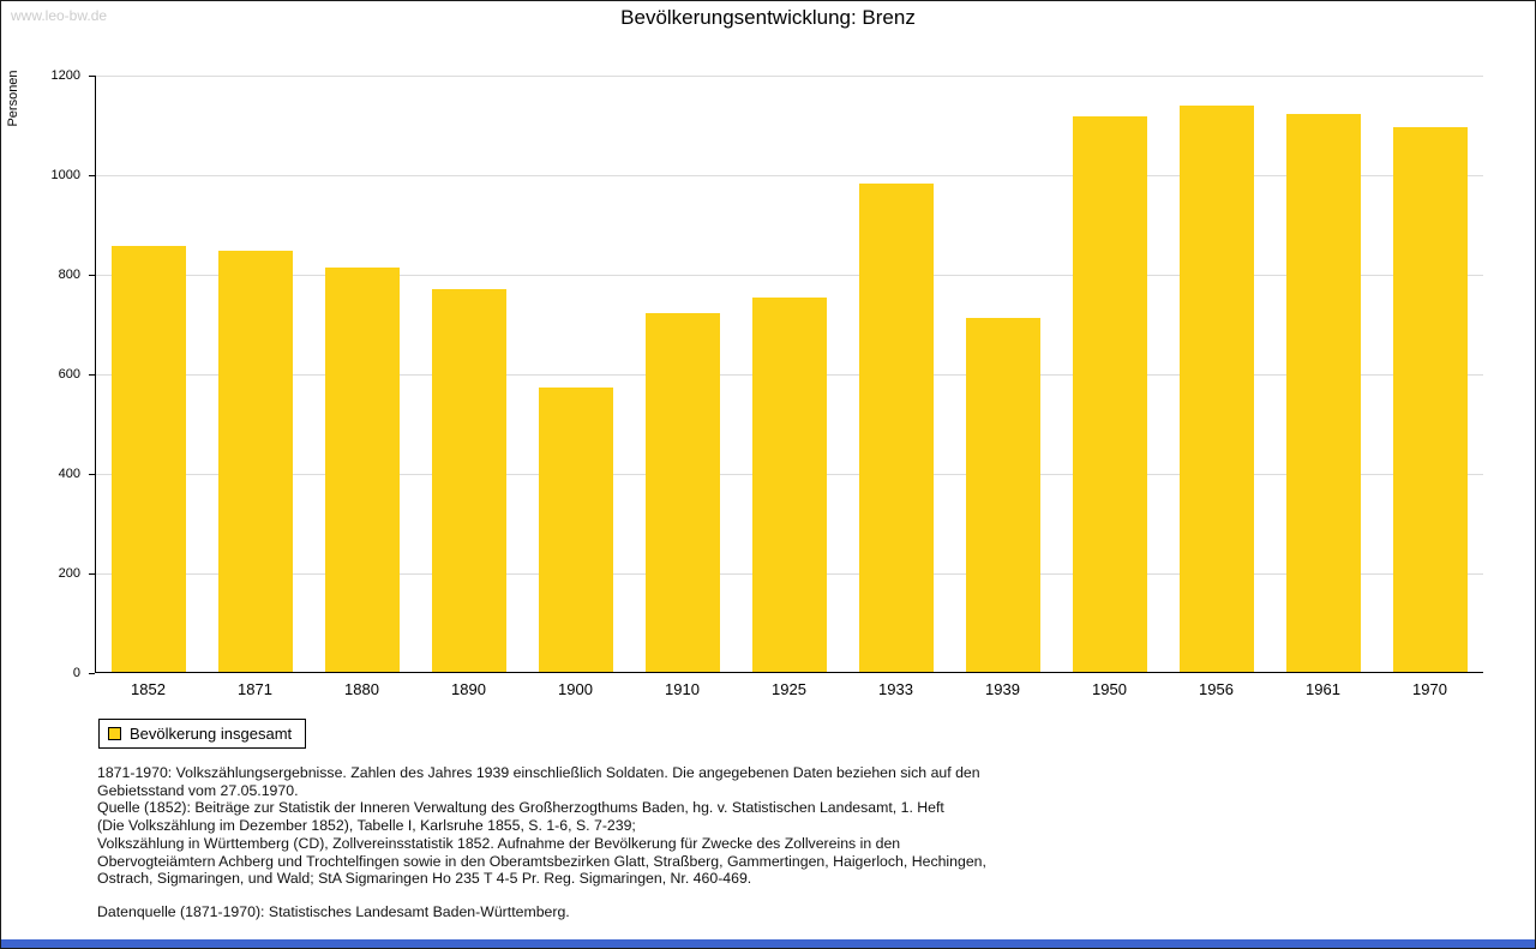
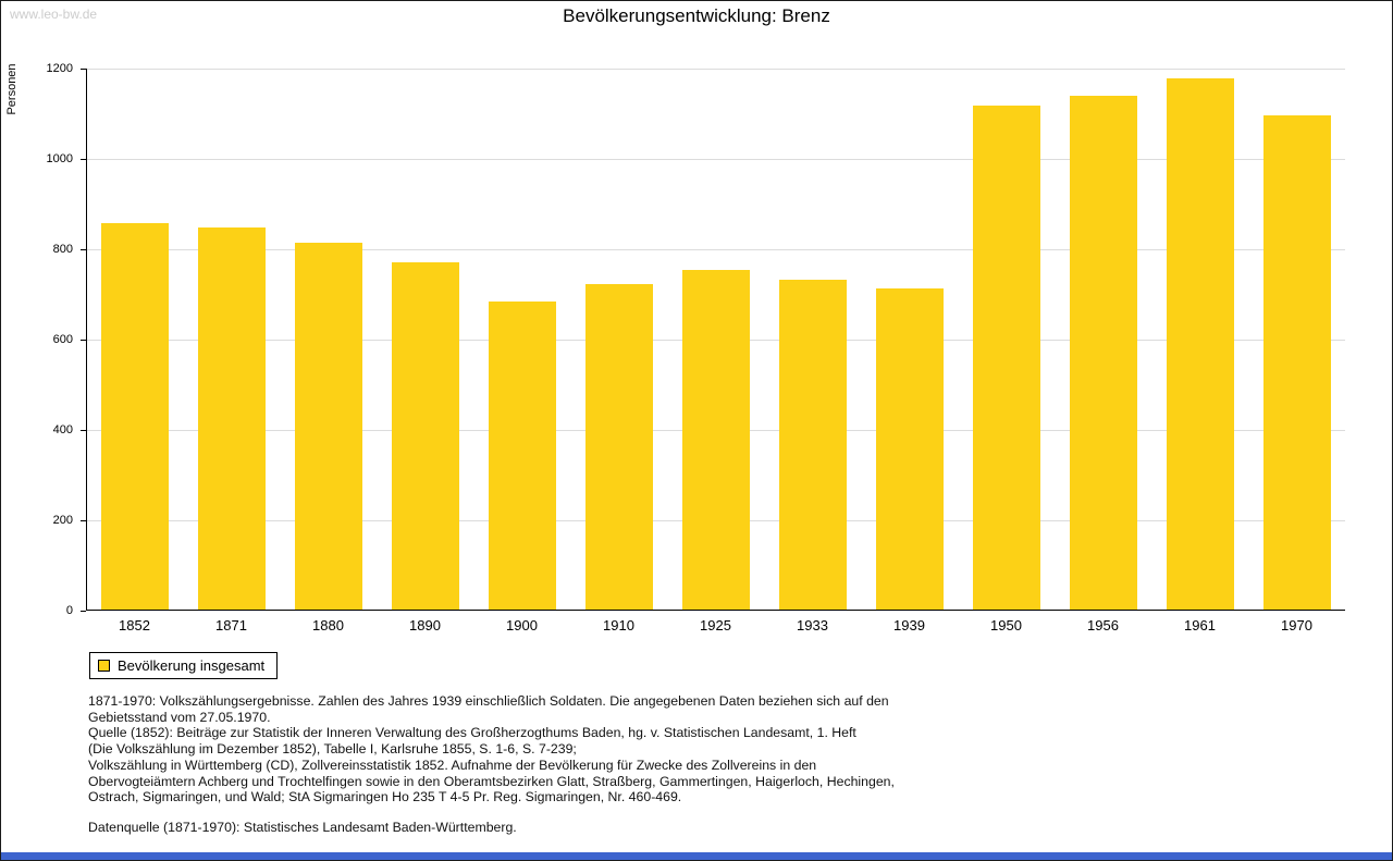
1900: 570 -> 680
1933: 980 -> 730
1961: 1120 -> 1180
